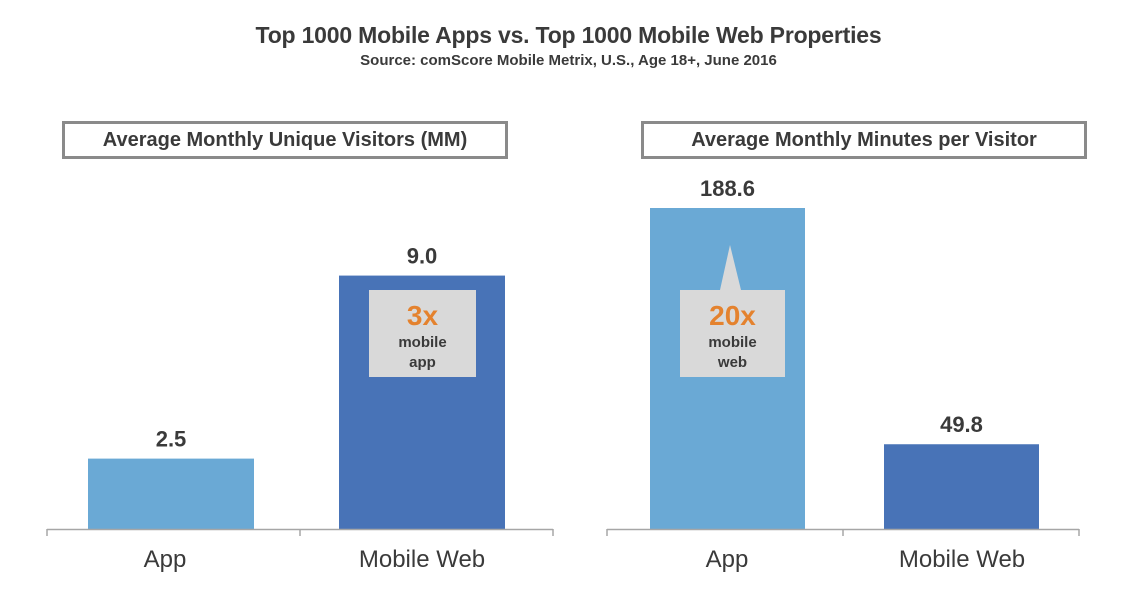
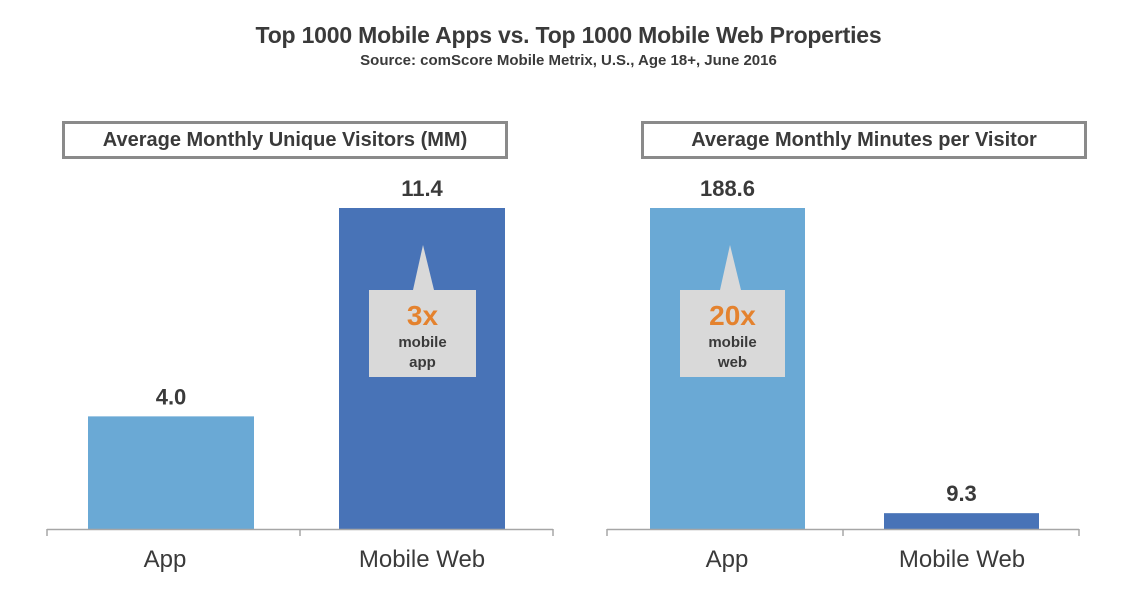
Average Monthly Unique Visitors (MM)/App: 2.5 -> 4.0
Average Monthly Unique Visitors (MM)/Mobile Web: 9.0 -> 11.4
Average Monthly Minutes per Visitor/Mobile Web: 49.8 -> 9.3
